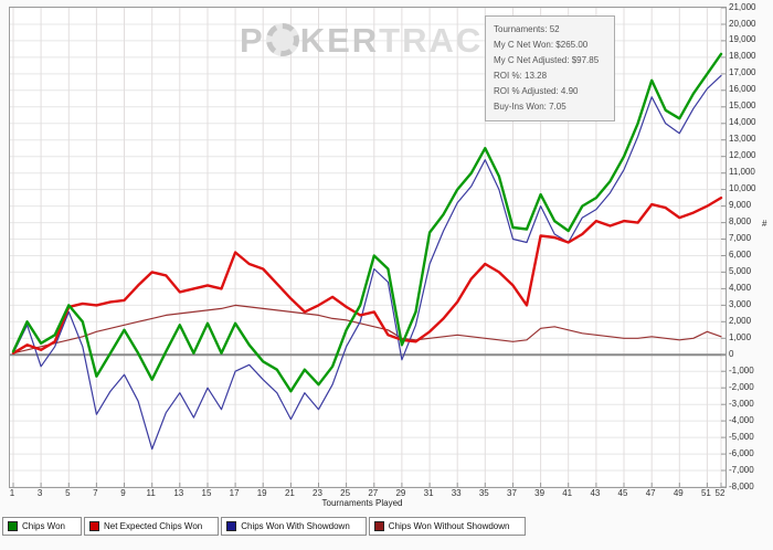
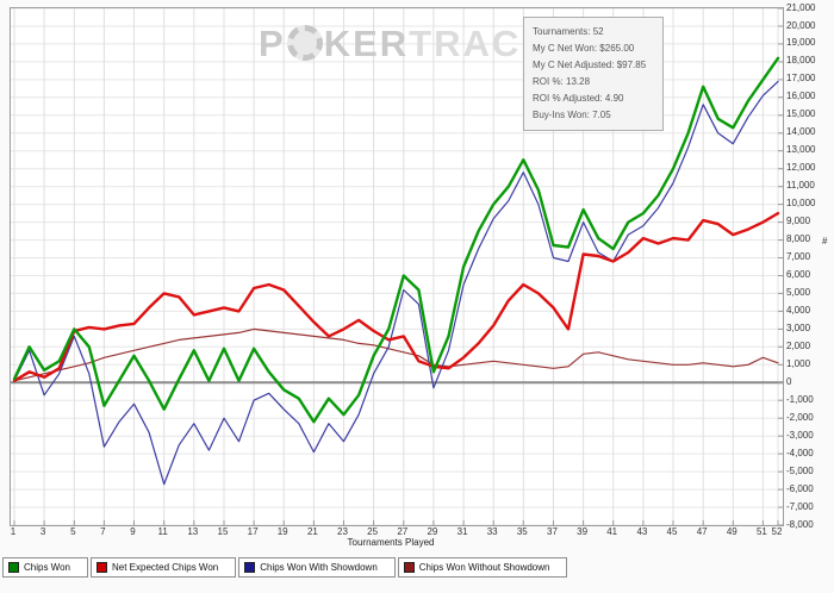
Net Expected Chips Won/17: 6200 -> 5300
Chips Won/31: 7400 -> 6500
